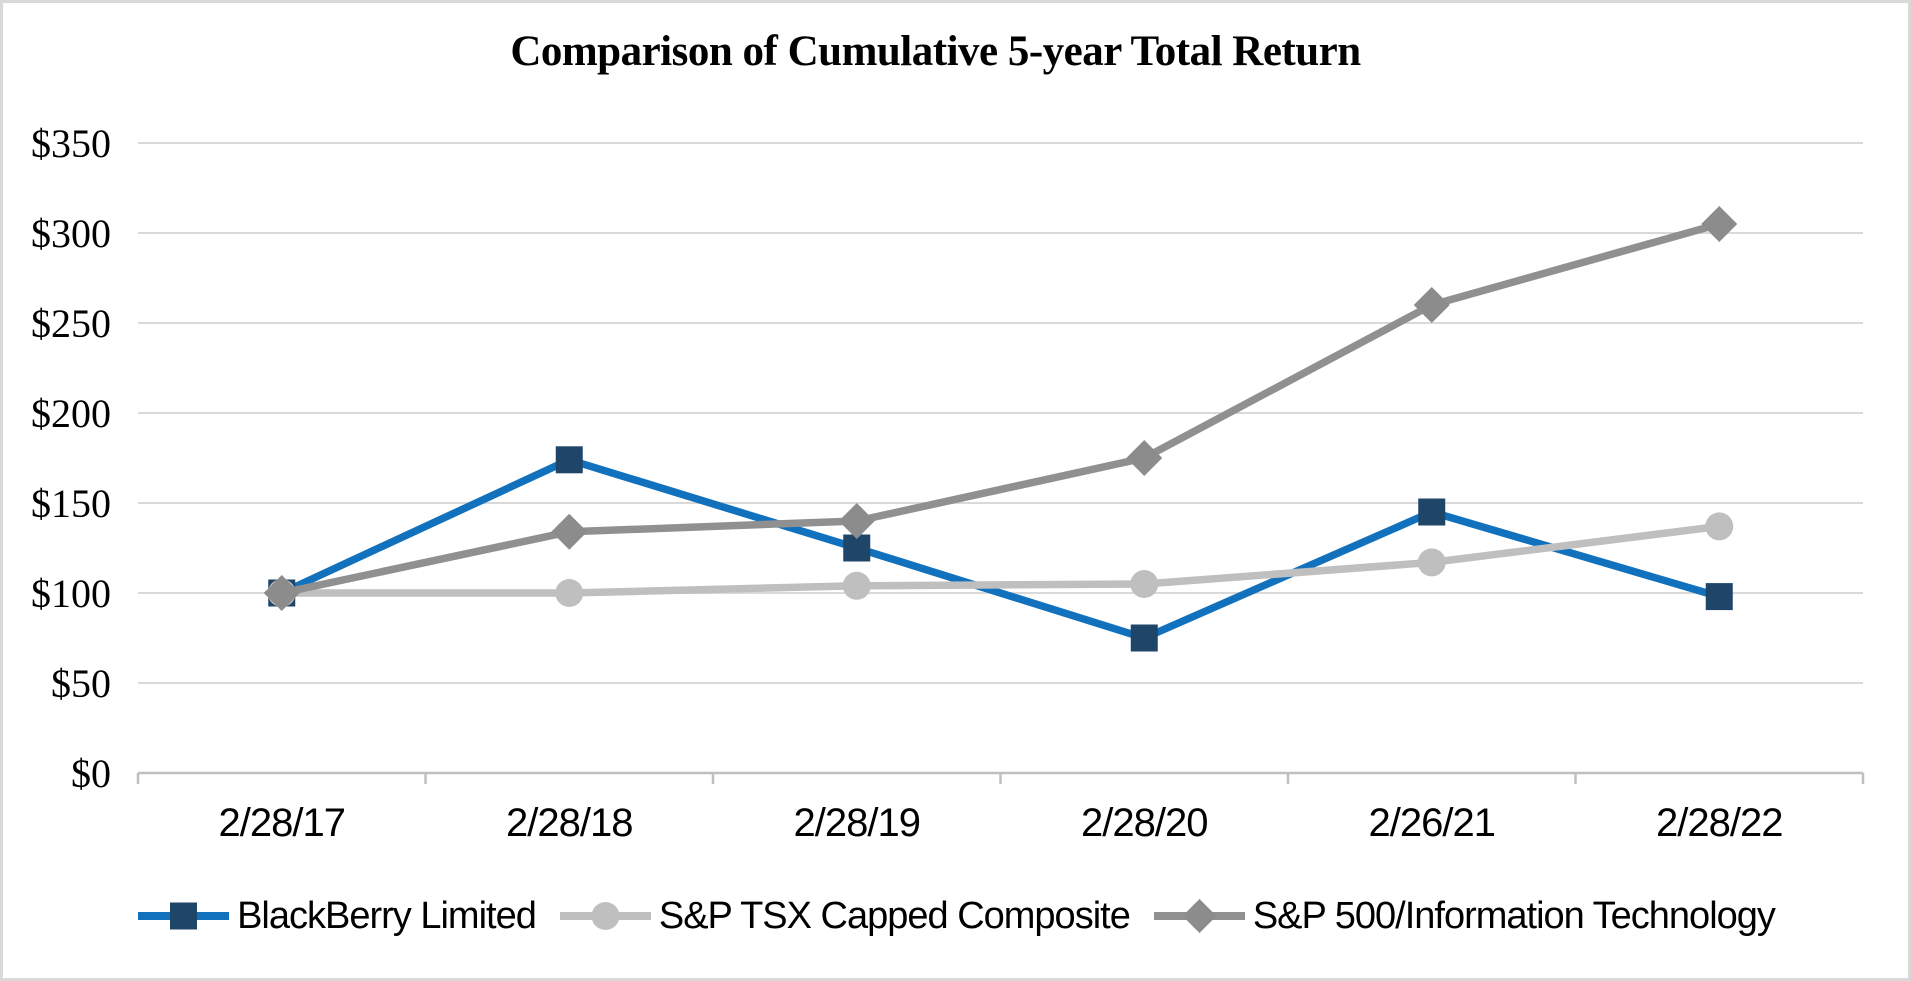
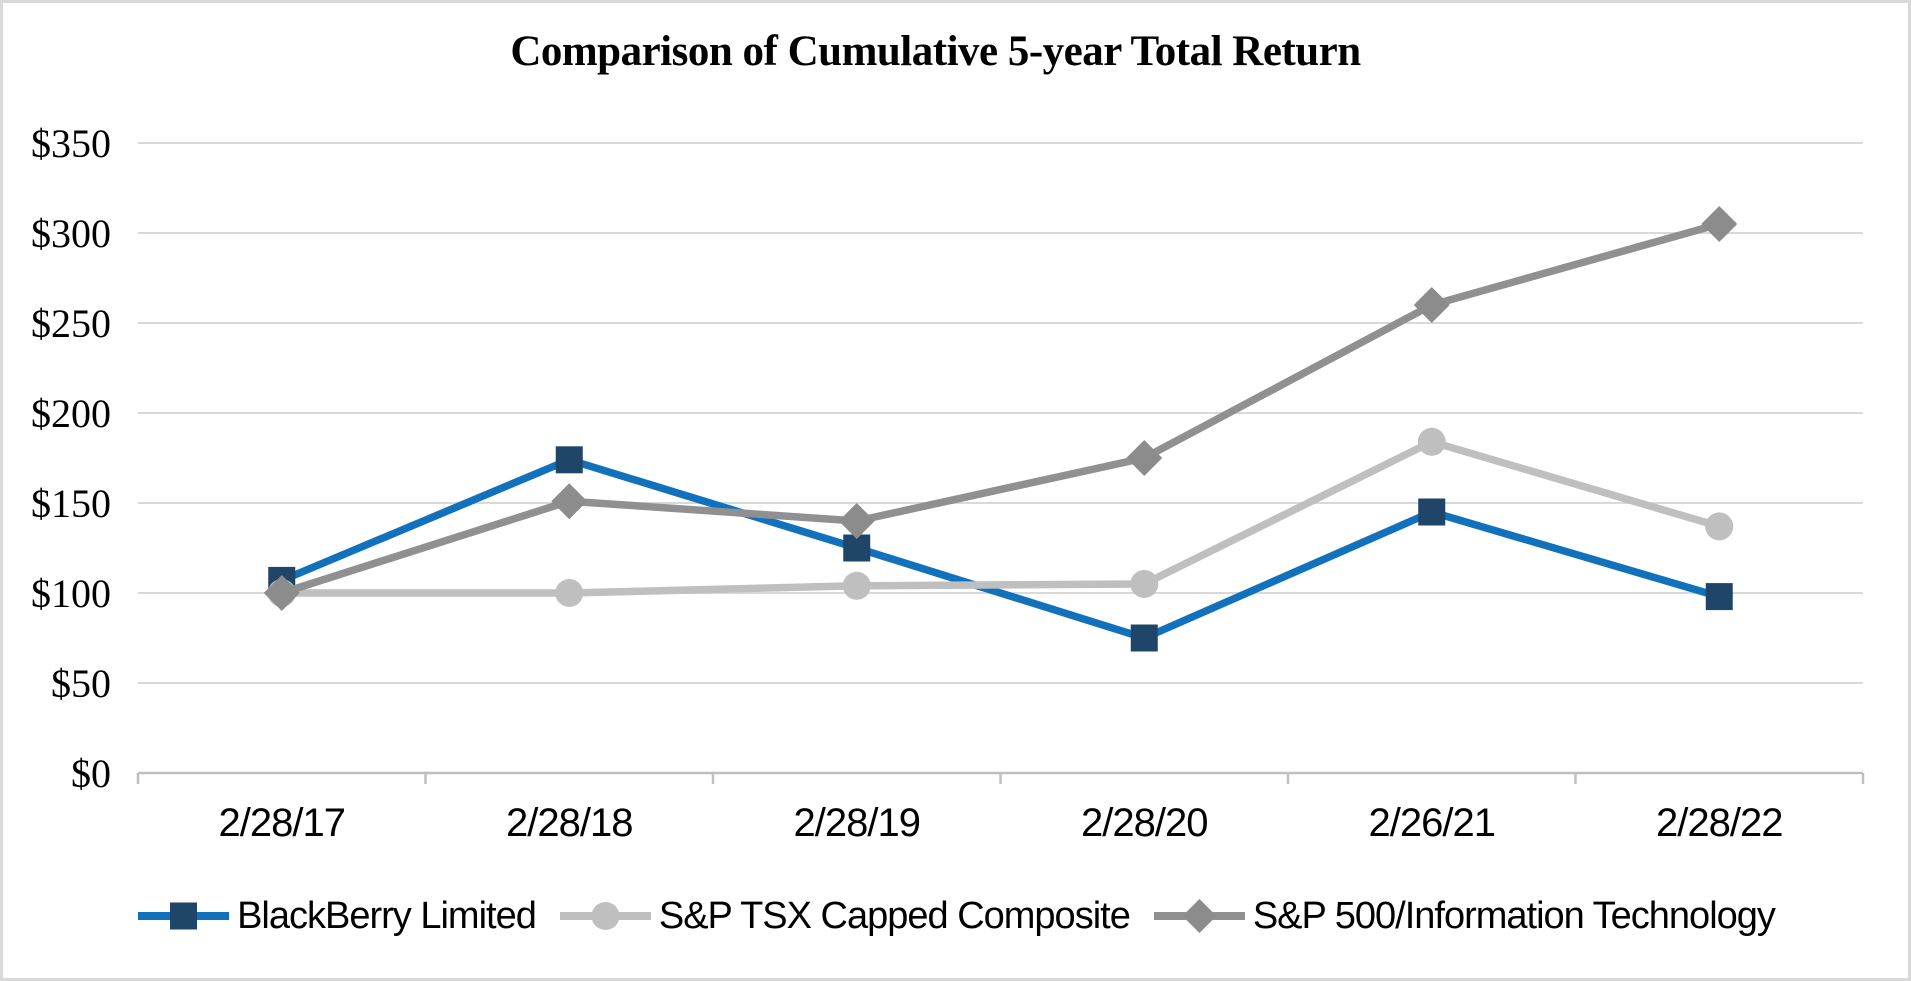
BlackBerry Limited/2/28/17: $100 -> $107
S&P 500/Information Technology/2/28/18: $134 -> $151
S&P TSX Capped Composite/2/26/21: $117 -> $184
